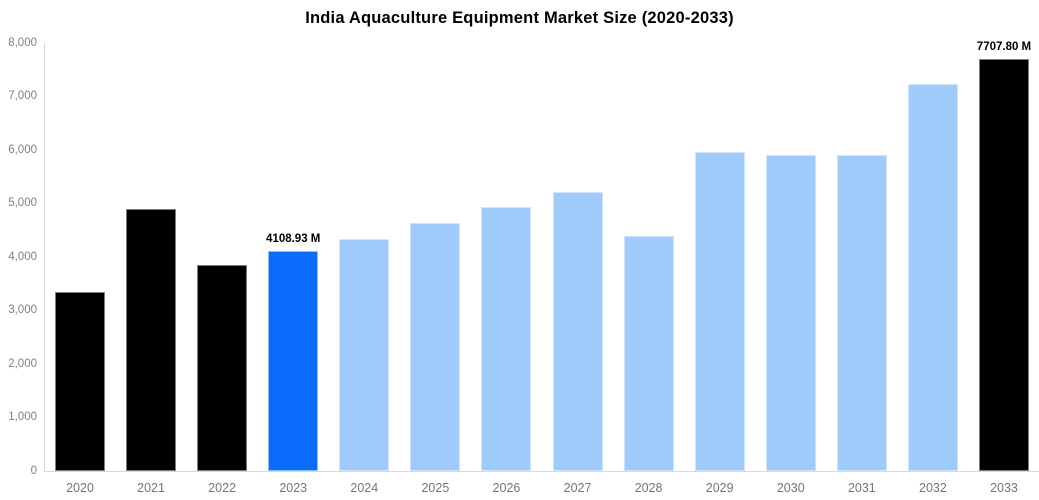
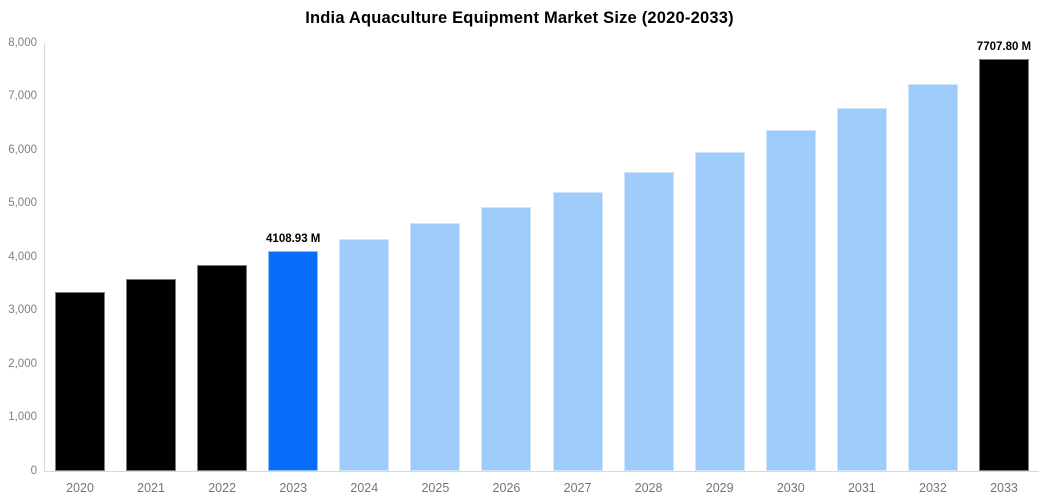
2021: 4900 -> 3600
2028: 4400 -> 5600
2030: 5900 -> 6400
2031: 5900 -> 6800
